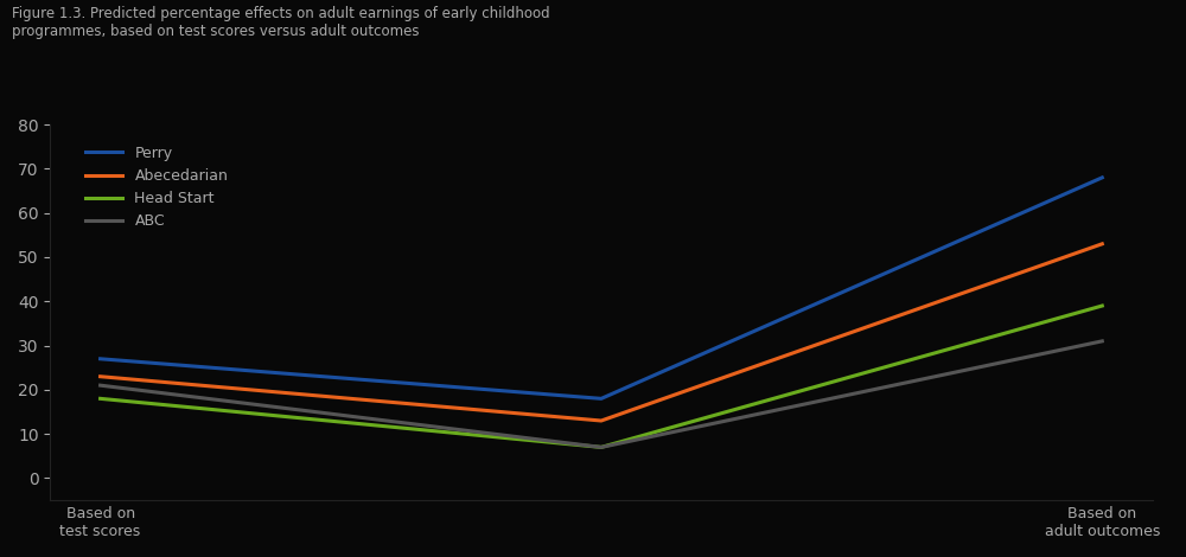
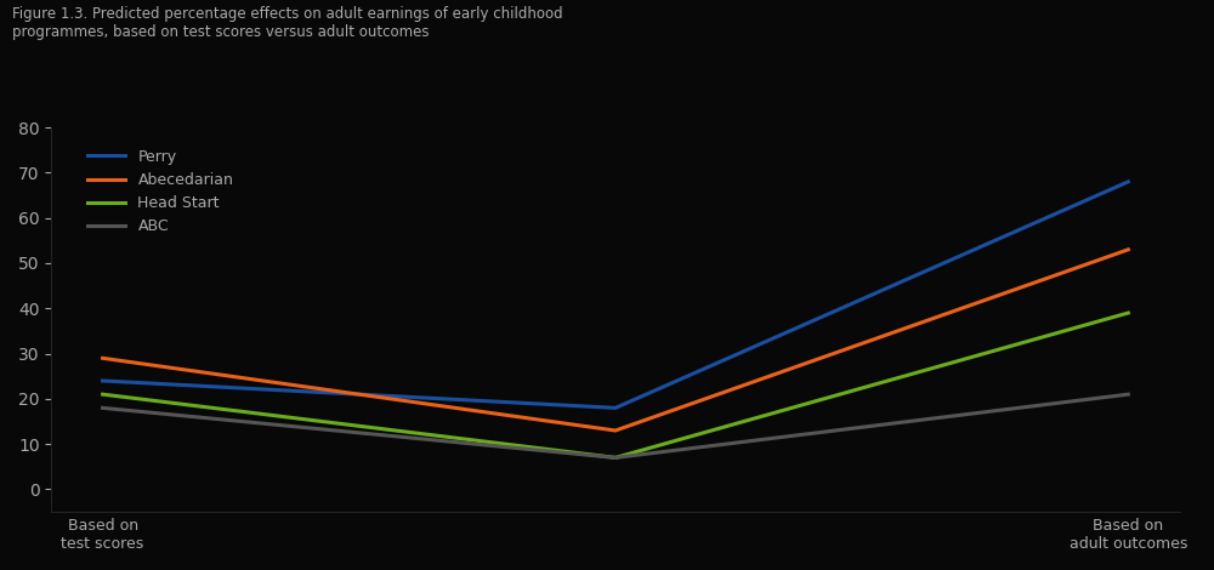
Perry/Based on test scores: 27 -> 24
Abecedarian/Based on test scores: 23 -> 29
Head Start/Based on test scores: 18 -> 21
ABC/Based on test scores: 21 -> 18
ABC/Based on adult outcomes: 31 -> 21
